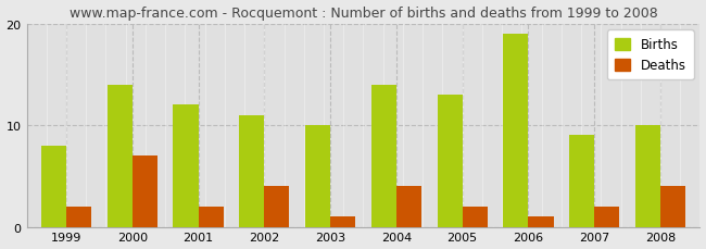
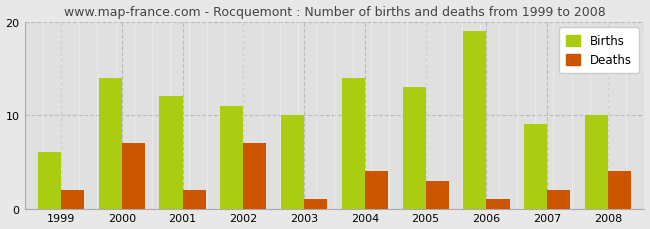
Births/1999: 8 -> 6
Deaths/2002: 4 -> 7
Deaths/2005: 2 -> 3
